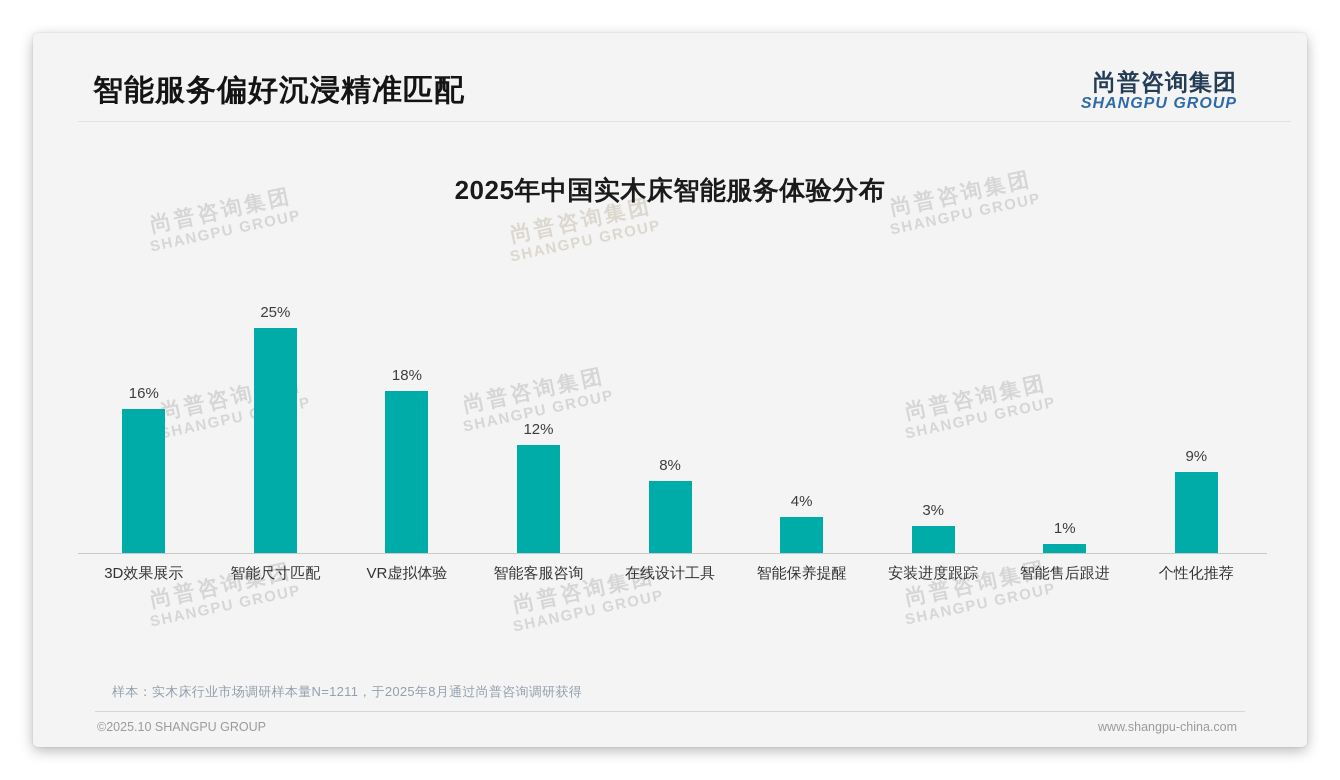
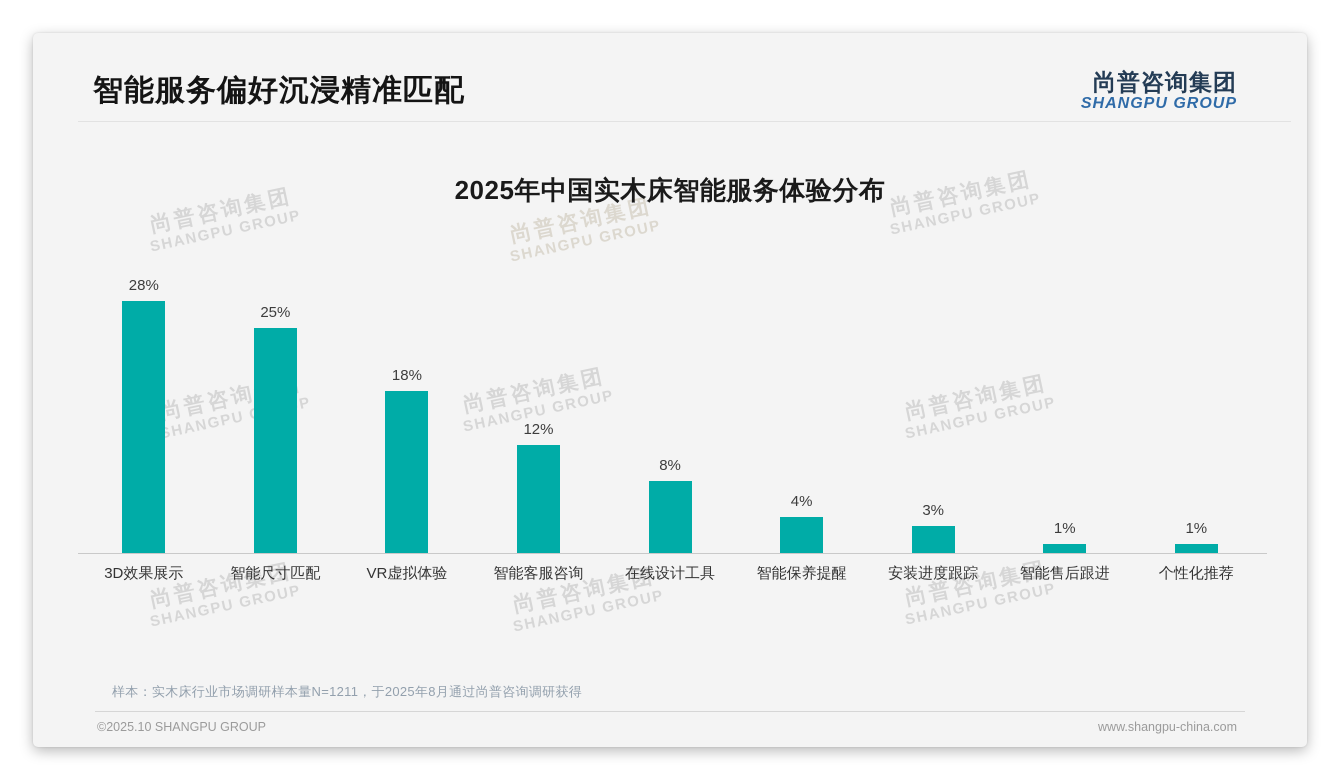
3D效果展示: 16% -> 28%
个性化推荐: 9% -> 1%
